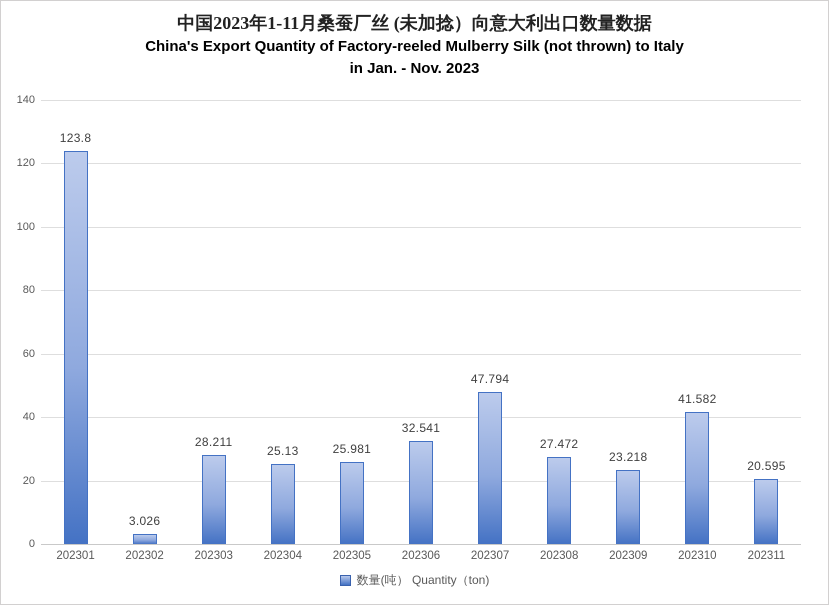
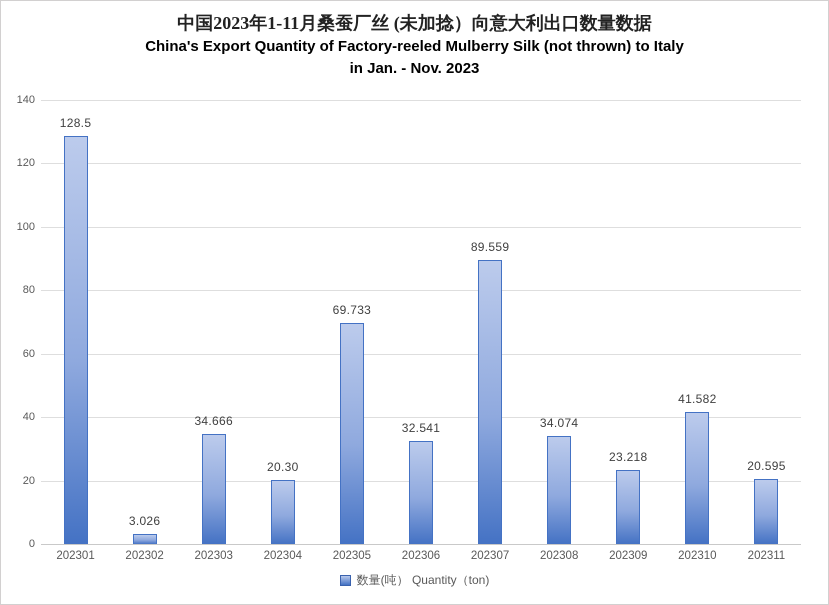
202301: 123.8 -> 128.5
202303: 28.211 -> 34.666
202304: 25.13 -> 20.30
202305: 25.981 -> 69.733
202307: 47.794 -> 89.559
202308: 27.472 -> 34.074
